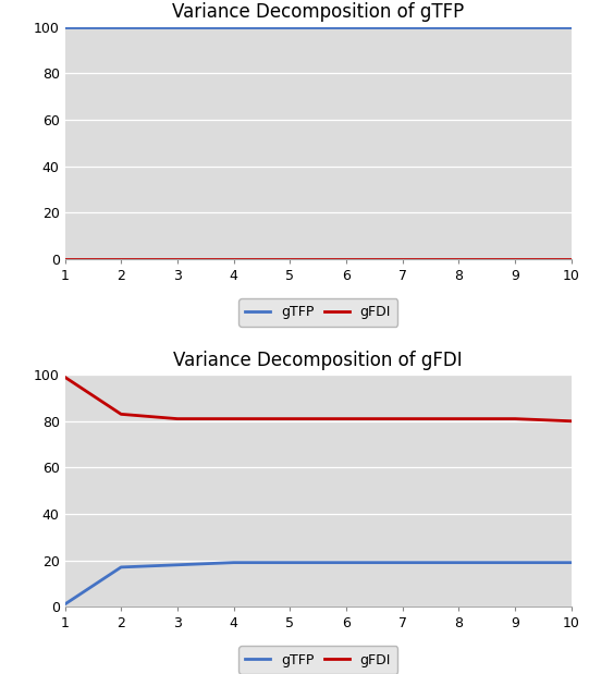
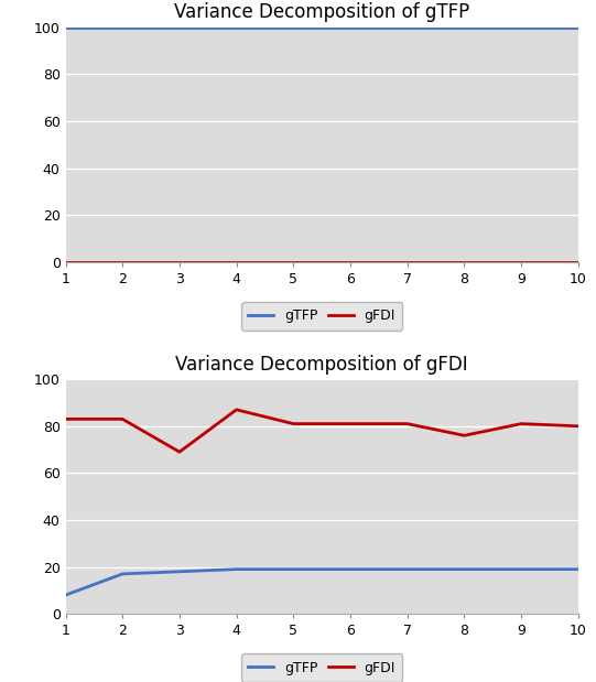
Variance Decomposition of gFDI/gTFP/1: 1 -> 8
Variance Decomposition of gFDI/gFDI/1: 99 -> 83
Variance Decomposition of gFDI/gFDI/3: 81 -> 69
Variance Decomposition of gFDI/gFDI/4: 81 -> 87
Variance Decomposition of gFDI/gFDI/8: 81 -> 76
